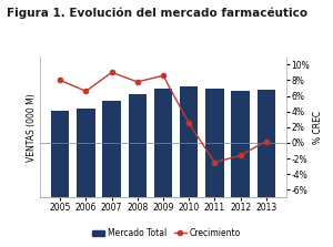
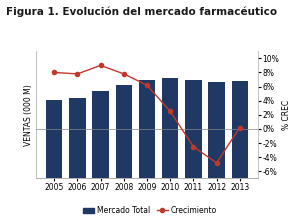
Crecimiento/2006: 6.6% -> 7.8%
Crecimiento/2009: 8.6% -> 6.2%
Crecimiento/2012: -1.6% -> -4.8%
